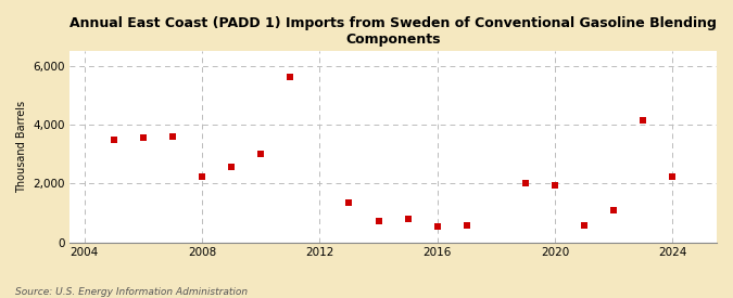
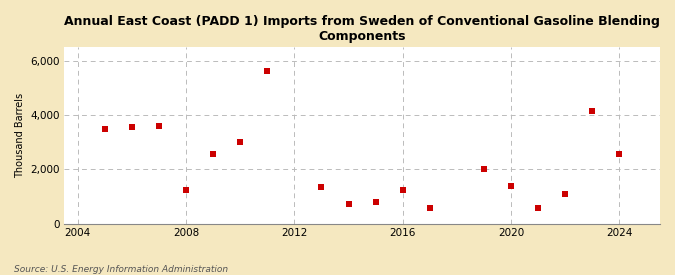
2008: 2,250 -> 1,250
2016: 550 -> 1,250
2020: 1,950 -> 1,400
2024: 2,250 -> 2,550
